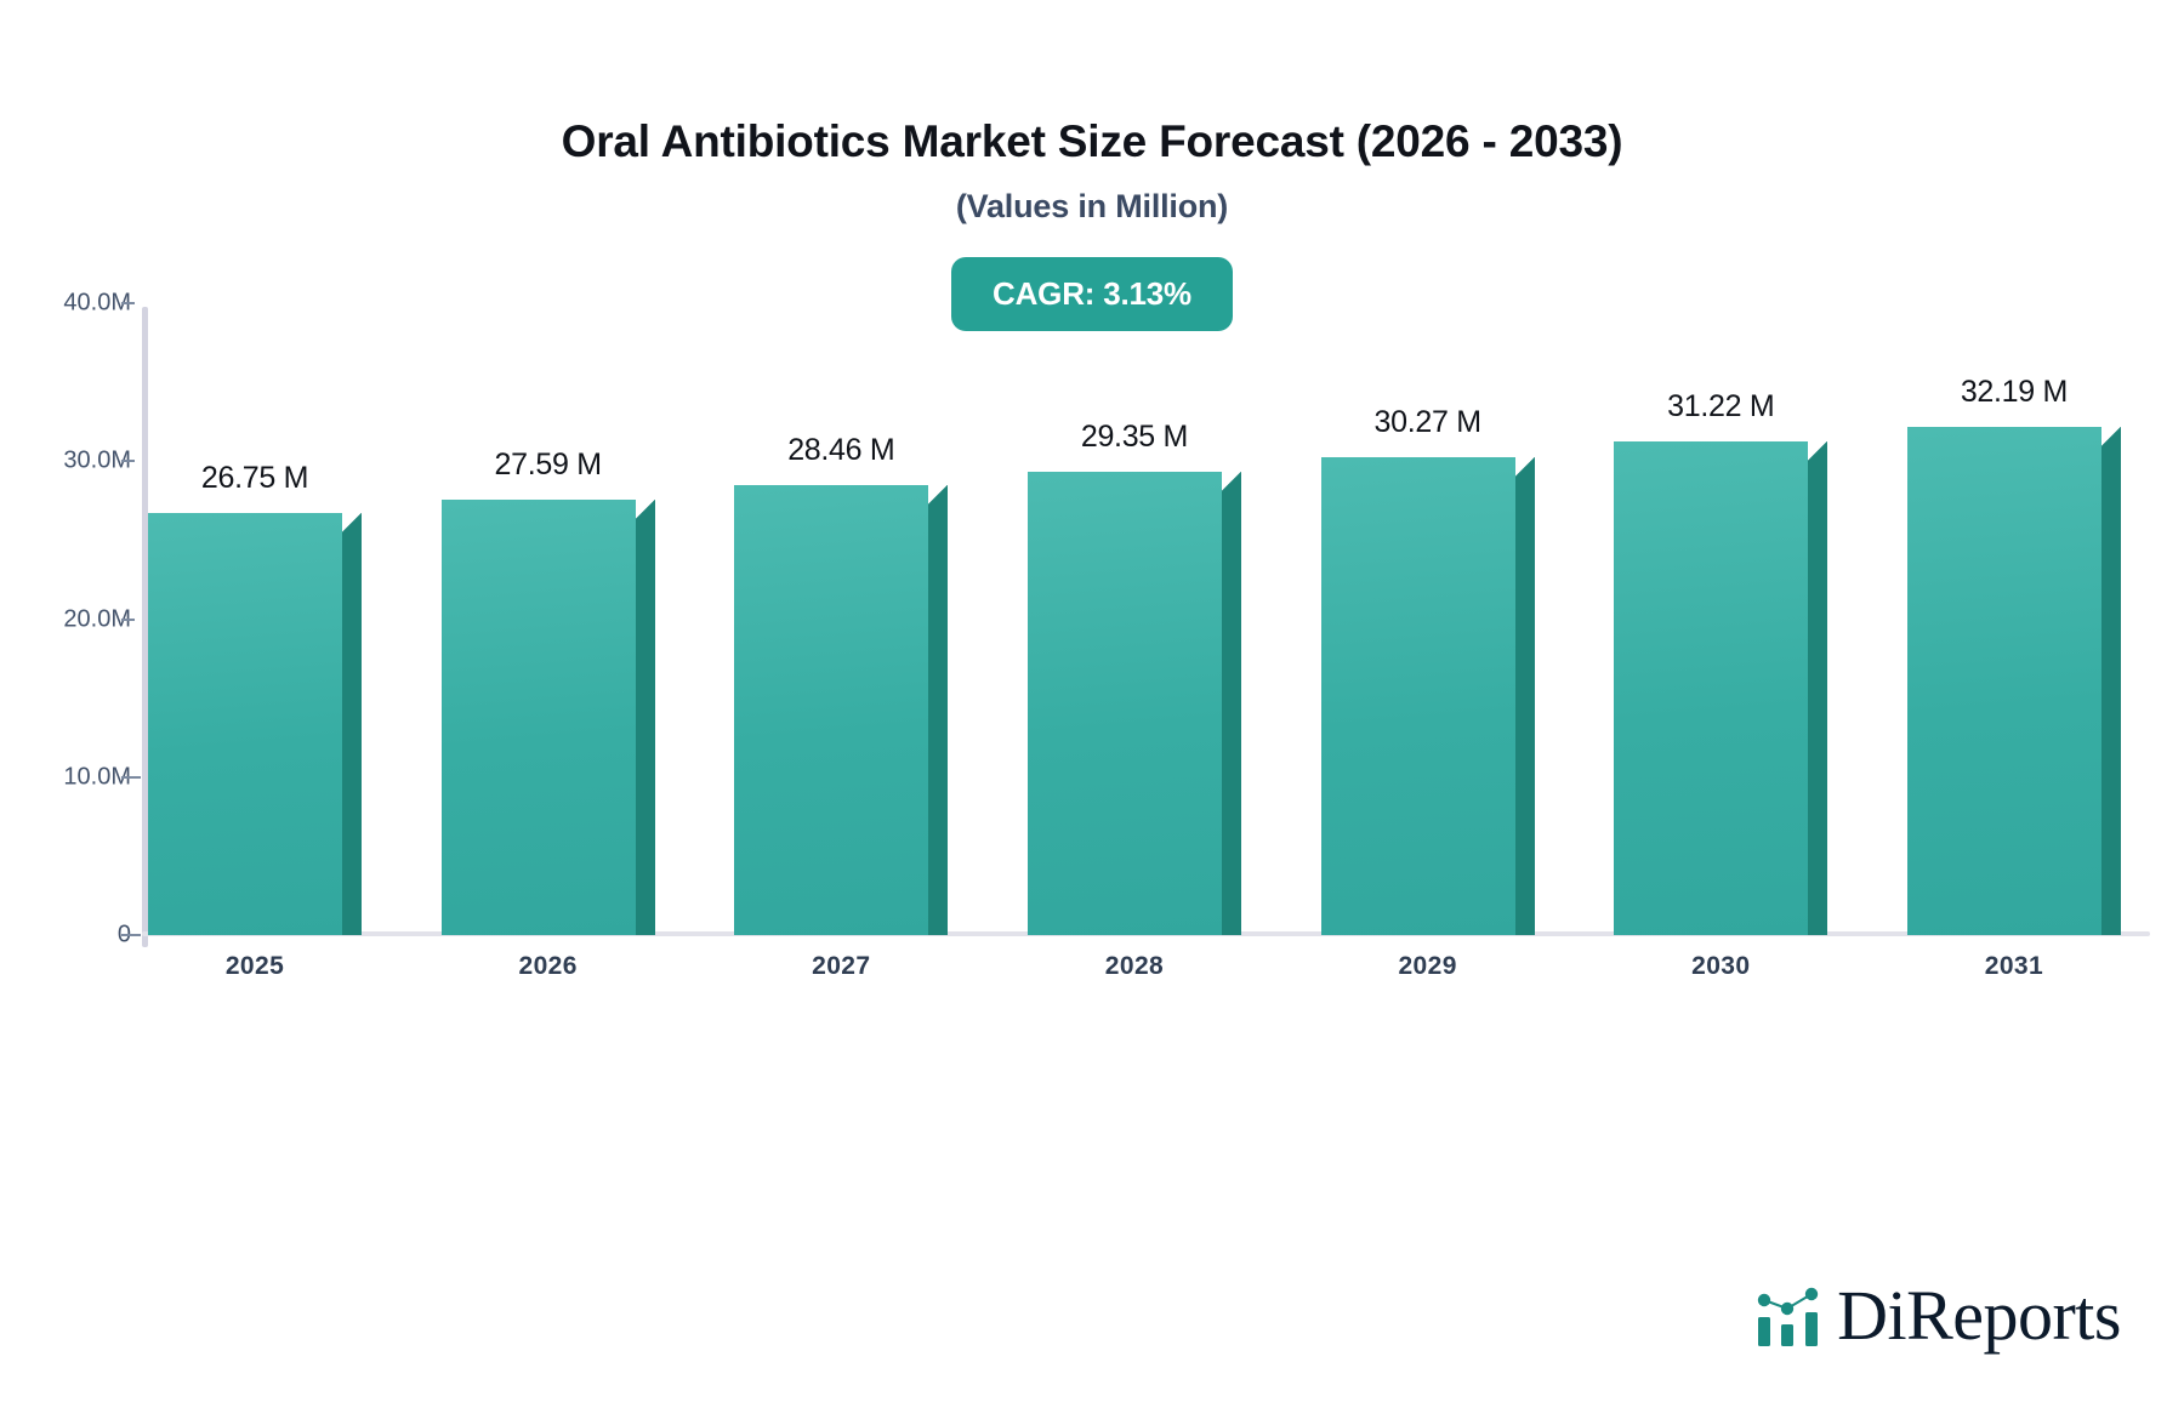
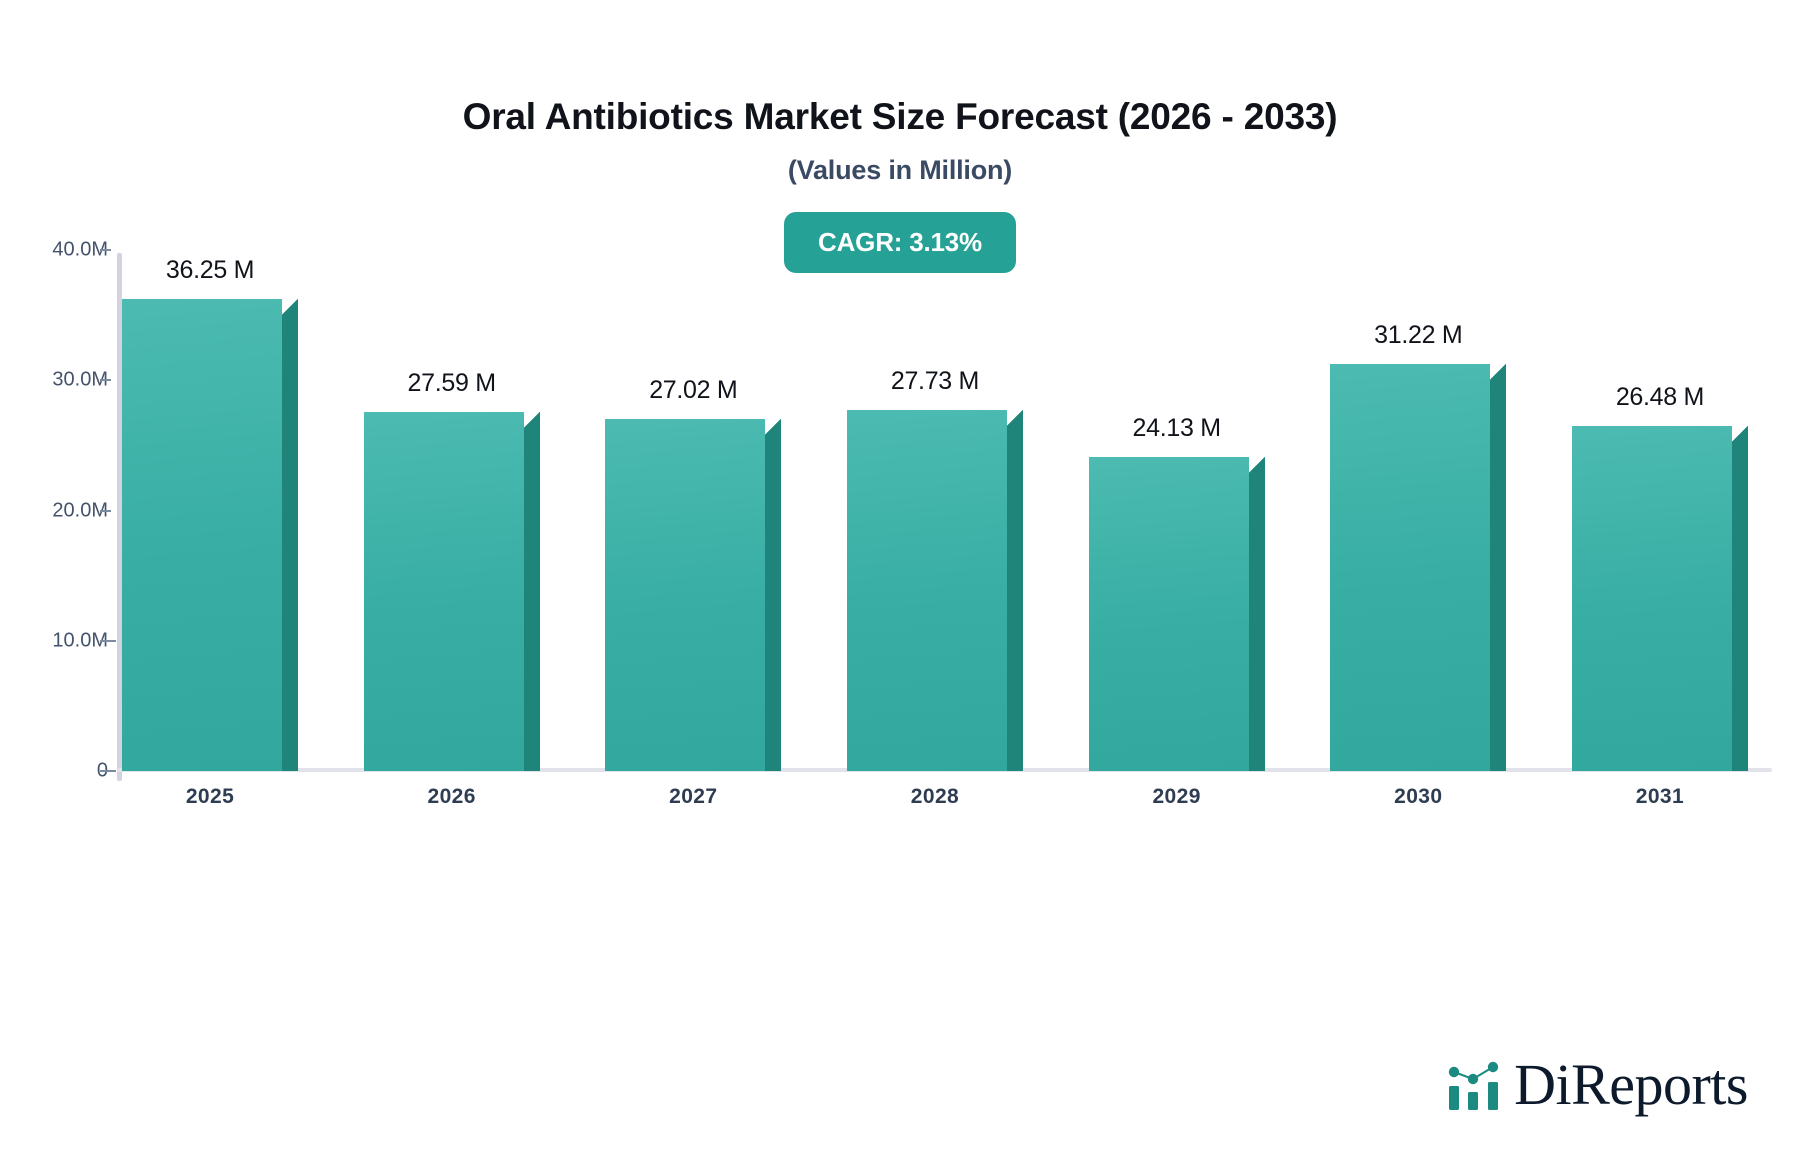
2025: 26.75 -> 36.25
2027: 28.46 -> 27.02
2028: 29.35 -> 27.73
2029: 30.27 -> 24.13
2031: 32.19 -> 26.48
